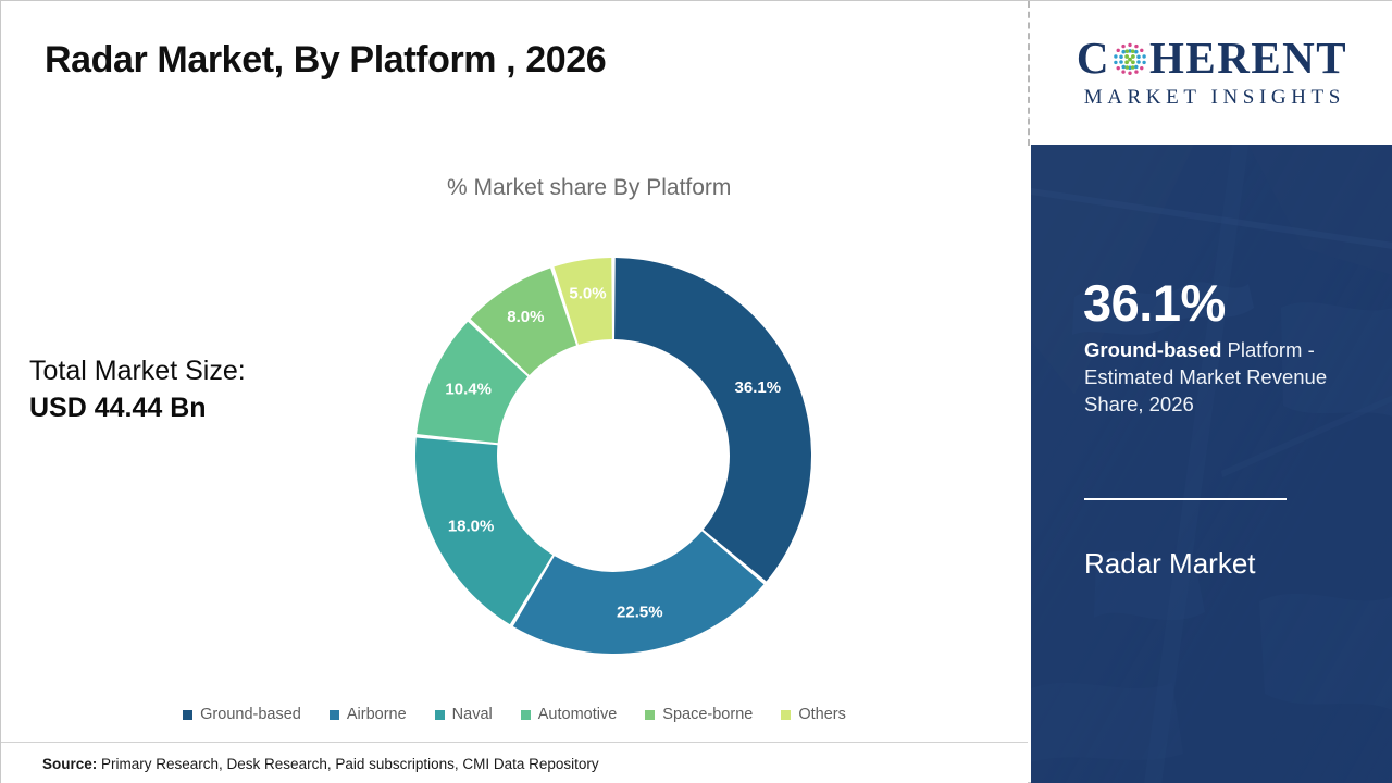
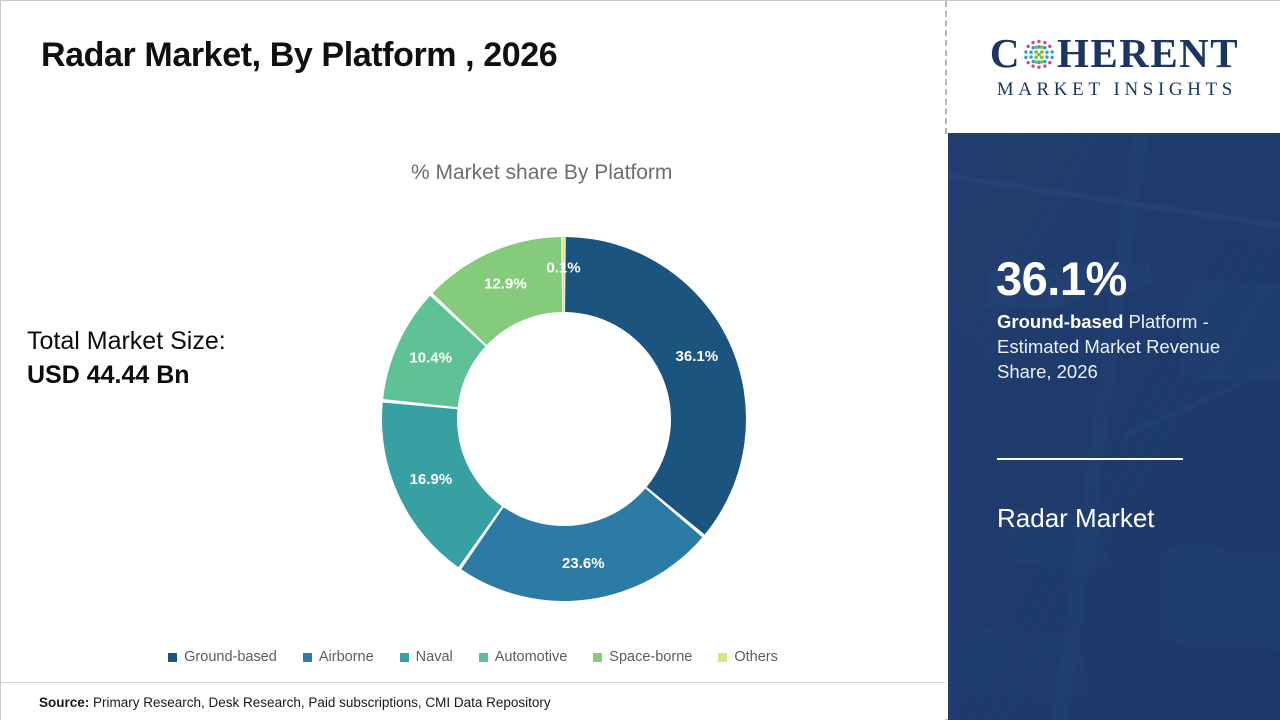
Airborne: 22.5% -> 23.6%
Naval: 18.0% -> 16.9%
Space-borne: 8.0% -> 12.9%
Others: 5.0% -> 0.1%
